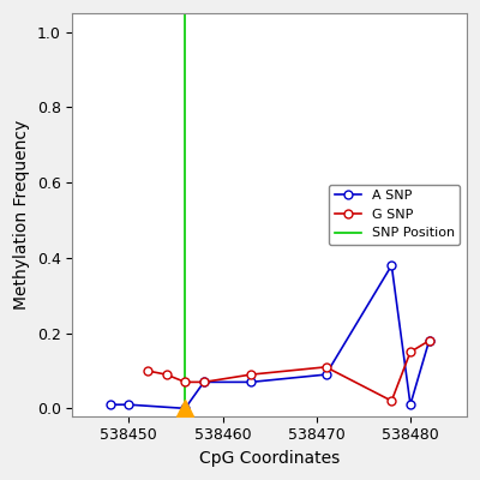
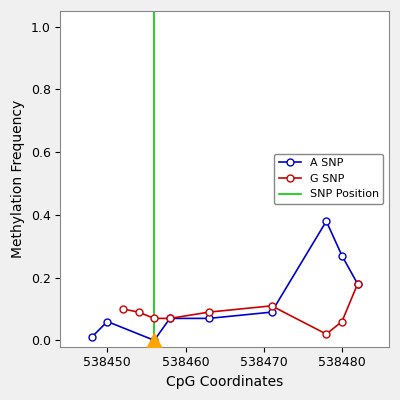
A SNP/538450: 0.01 -> 0.06
A SNP/538480: 0.01 -> 0.27
G SNP/538480: 0.15 -> 0.06
